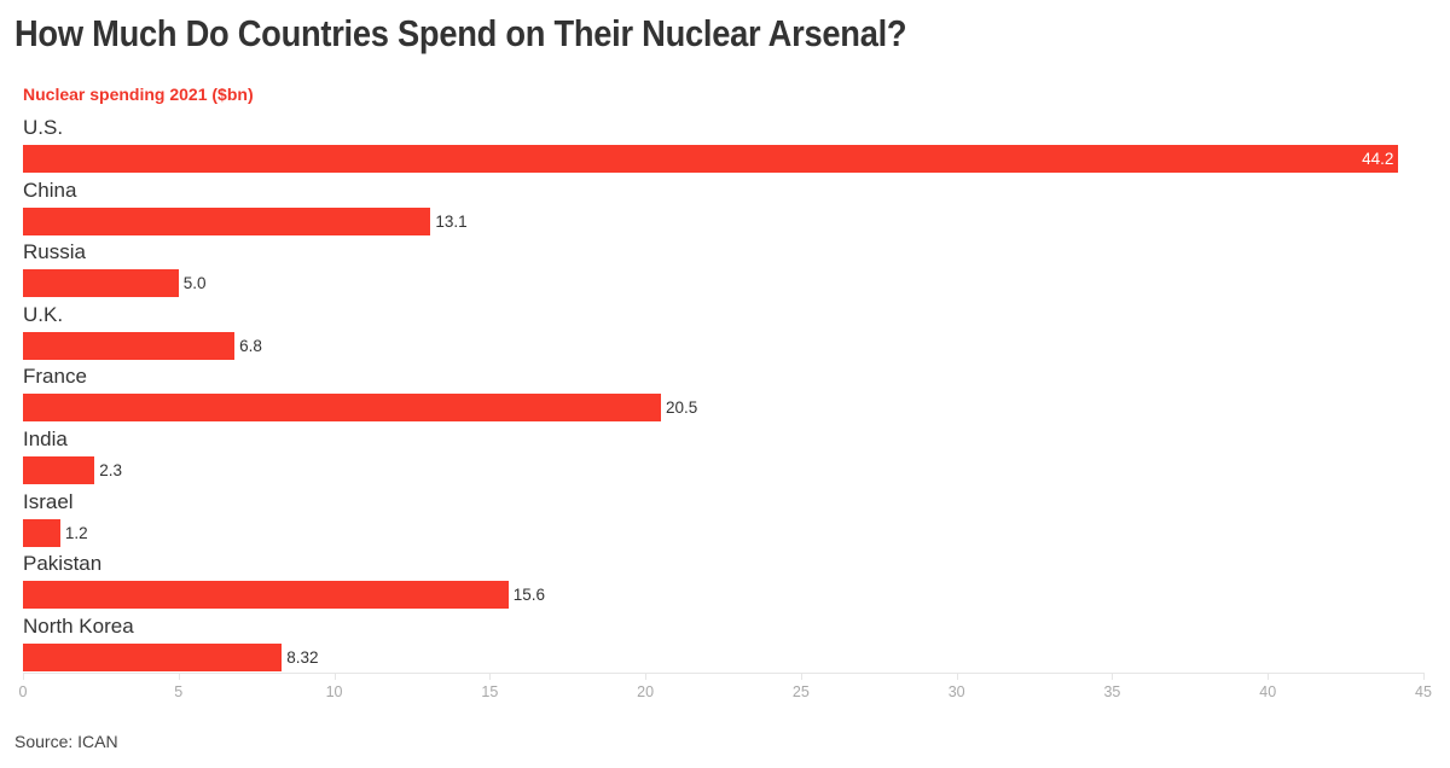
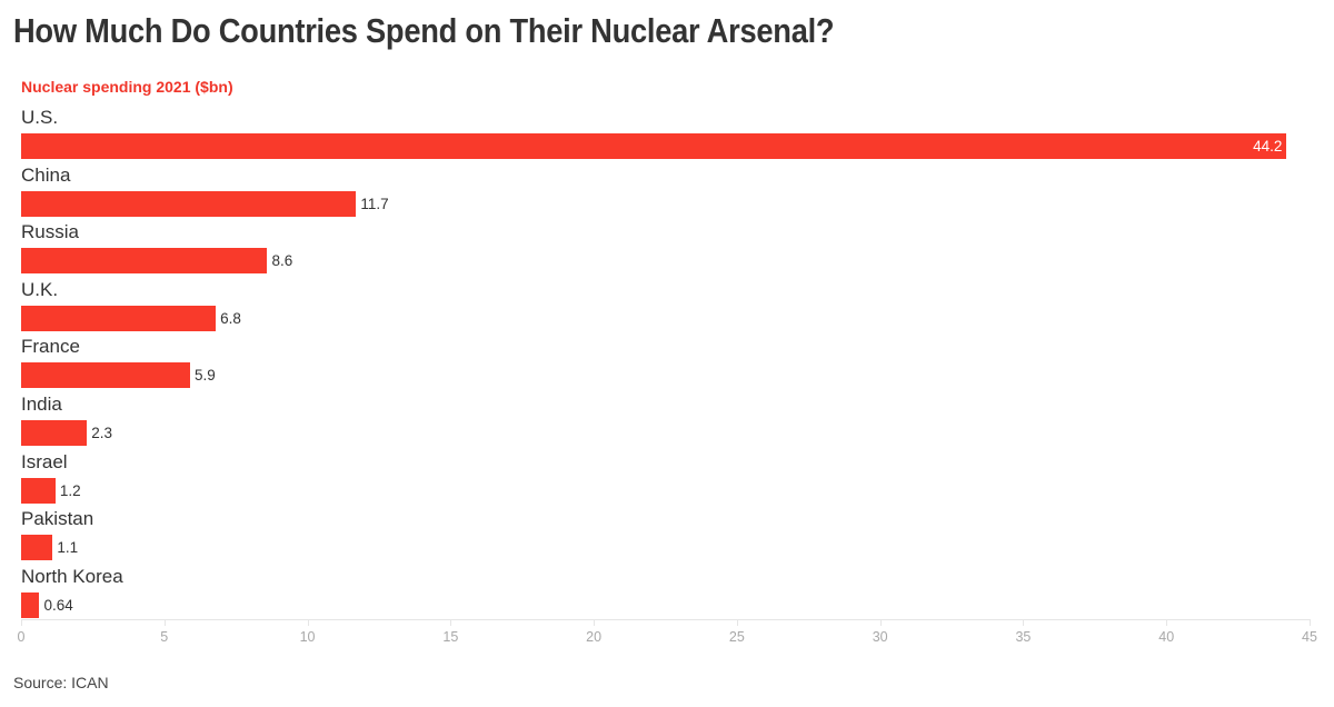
China: 13.1 -> 11.7
Russia: 5.0 -> 8.6
France: 20.5 -> 5.9
Pakistan: 15.6 -> 1.1
North Korea: 8.32 -> 0.64
